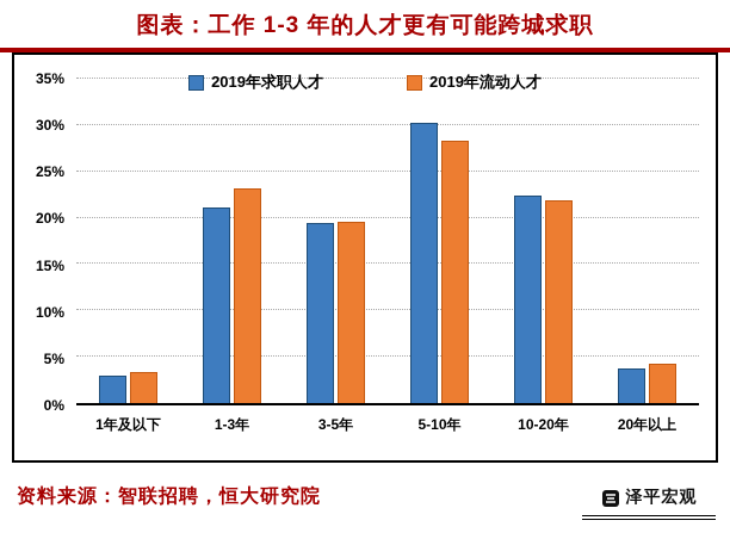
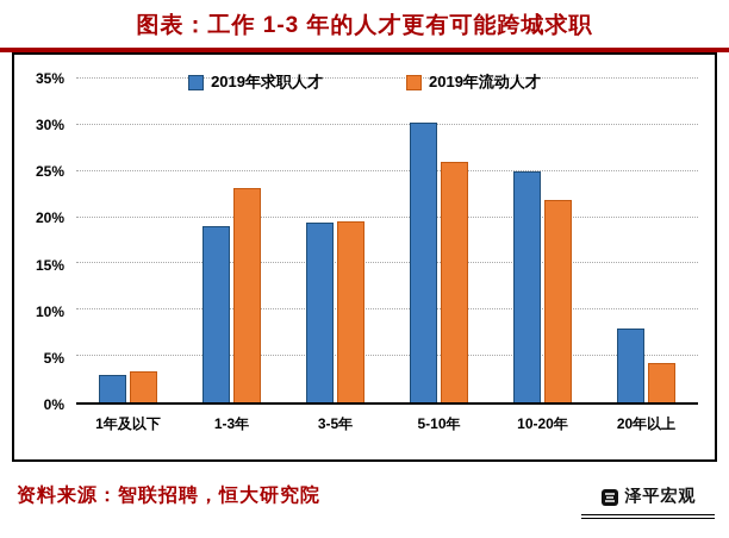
2019年求职人才/1-3年: 21% -> 19%
2019年流动人才/5-10年: 28% -> 26%
2019年求职人才/10-20年: 22% -> 25%
2019年求职人才/20年以上: 4% -> 8%
